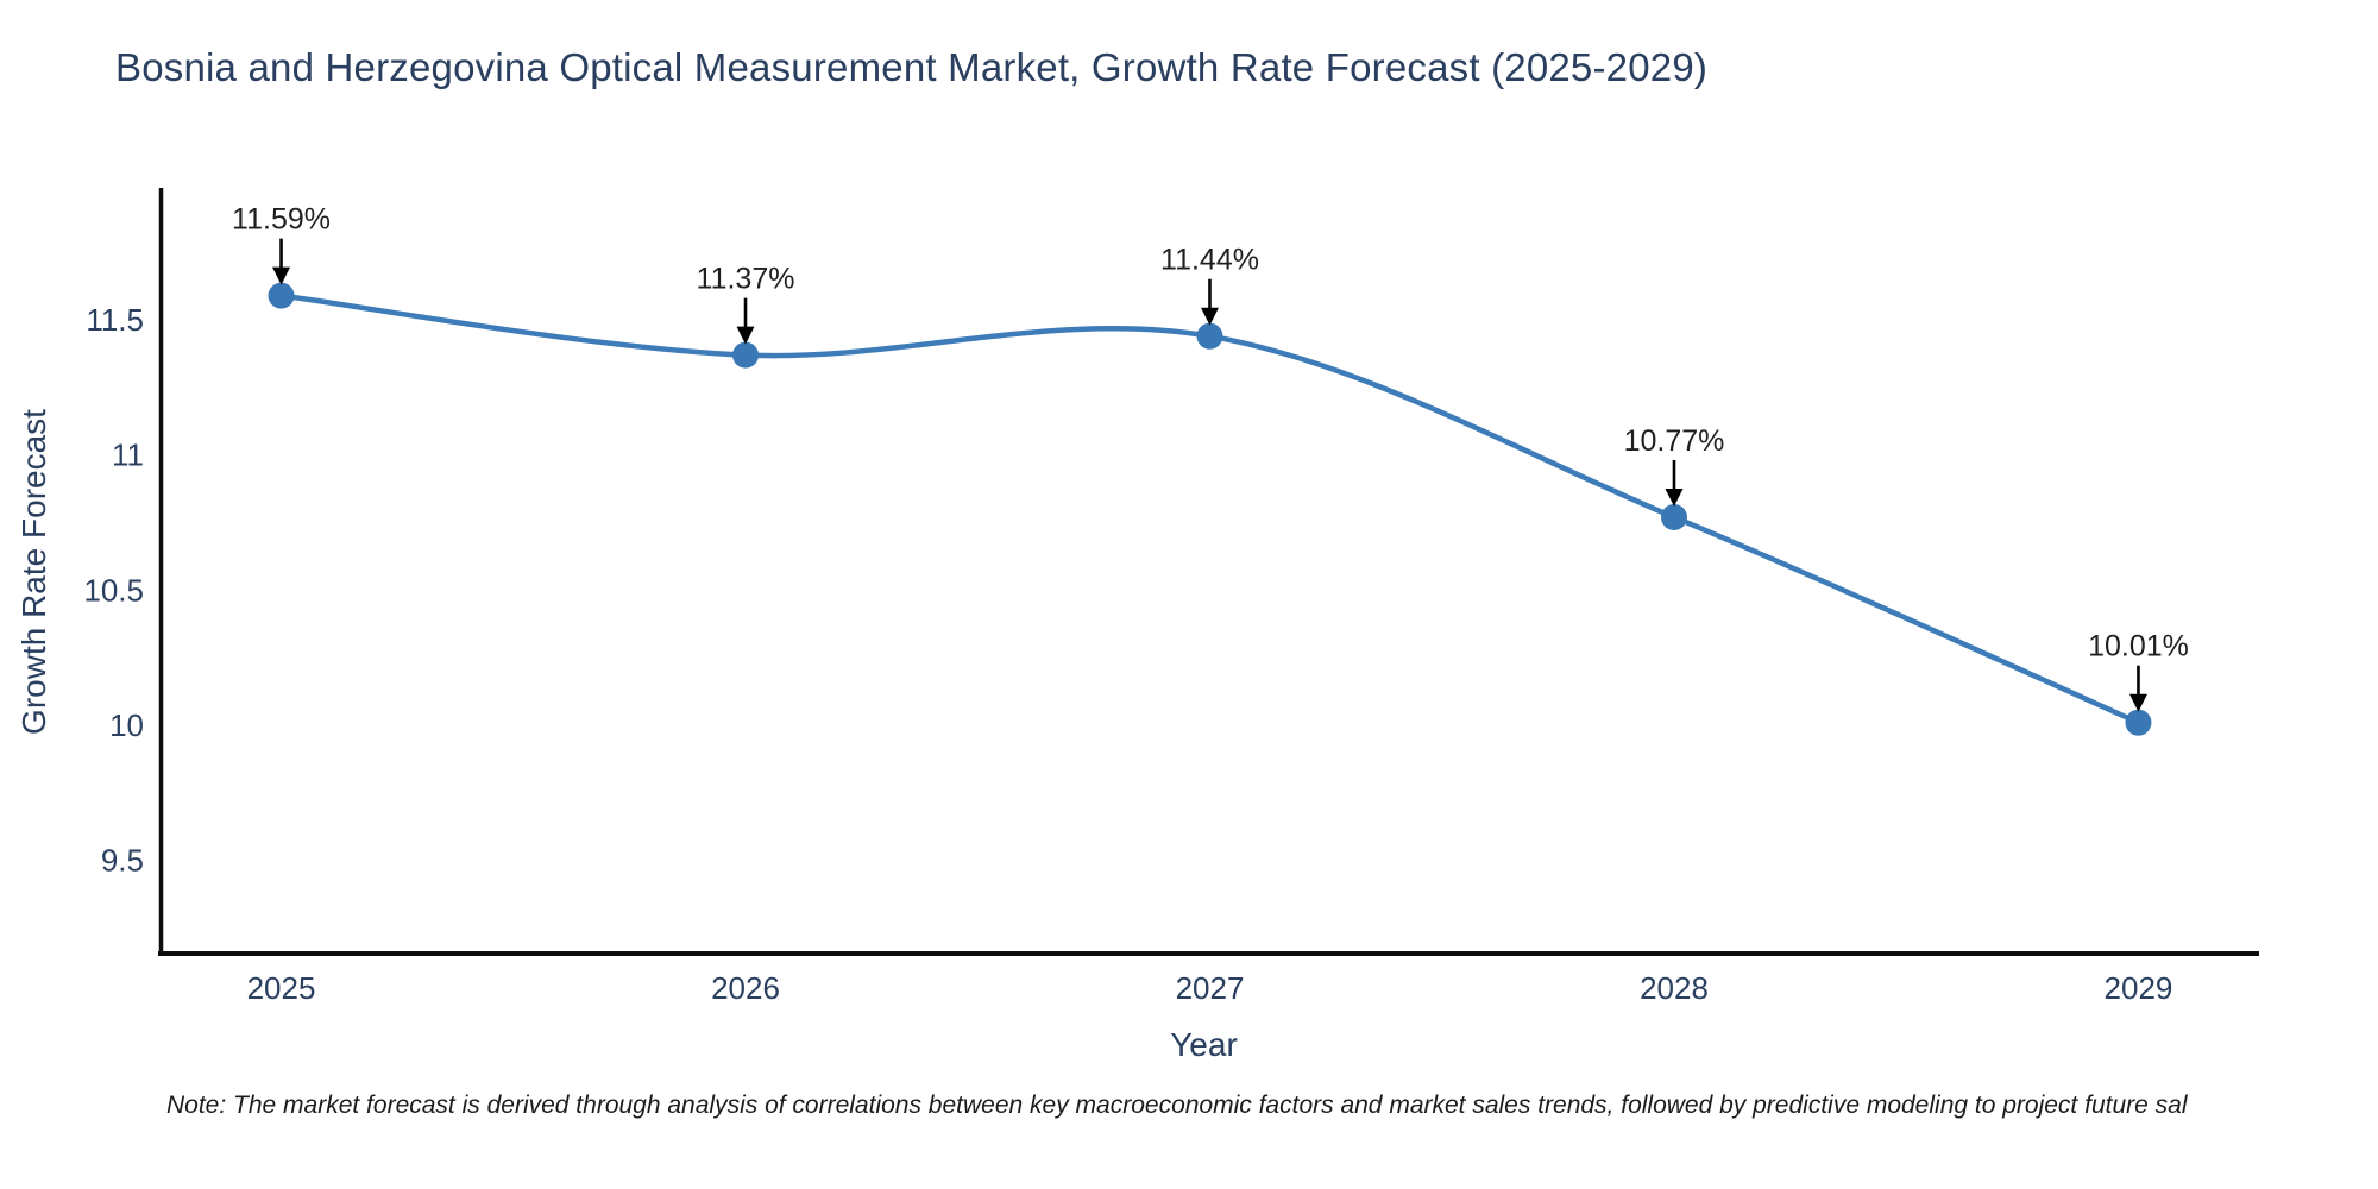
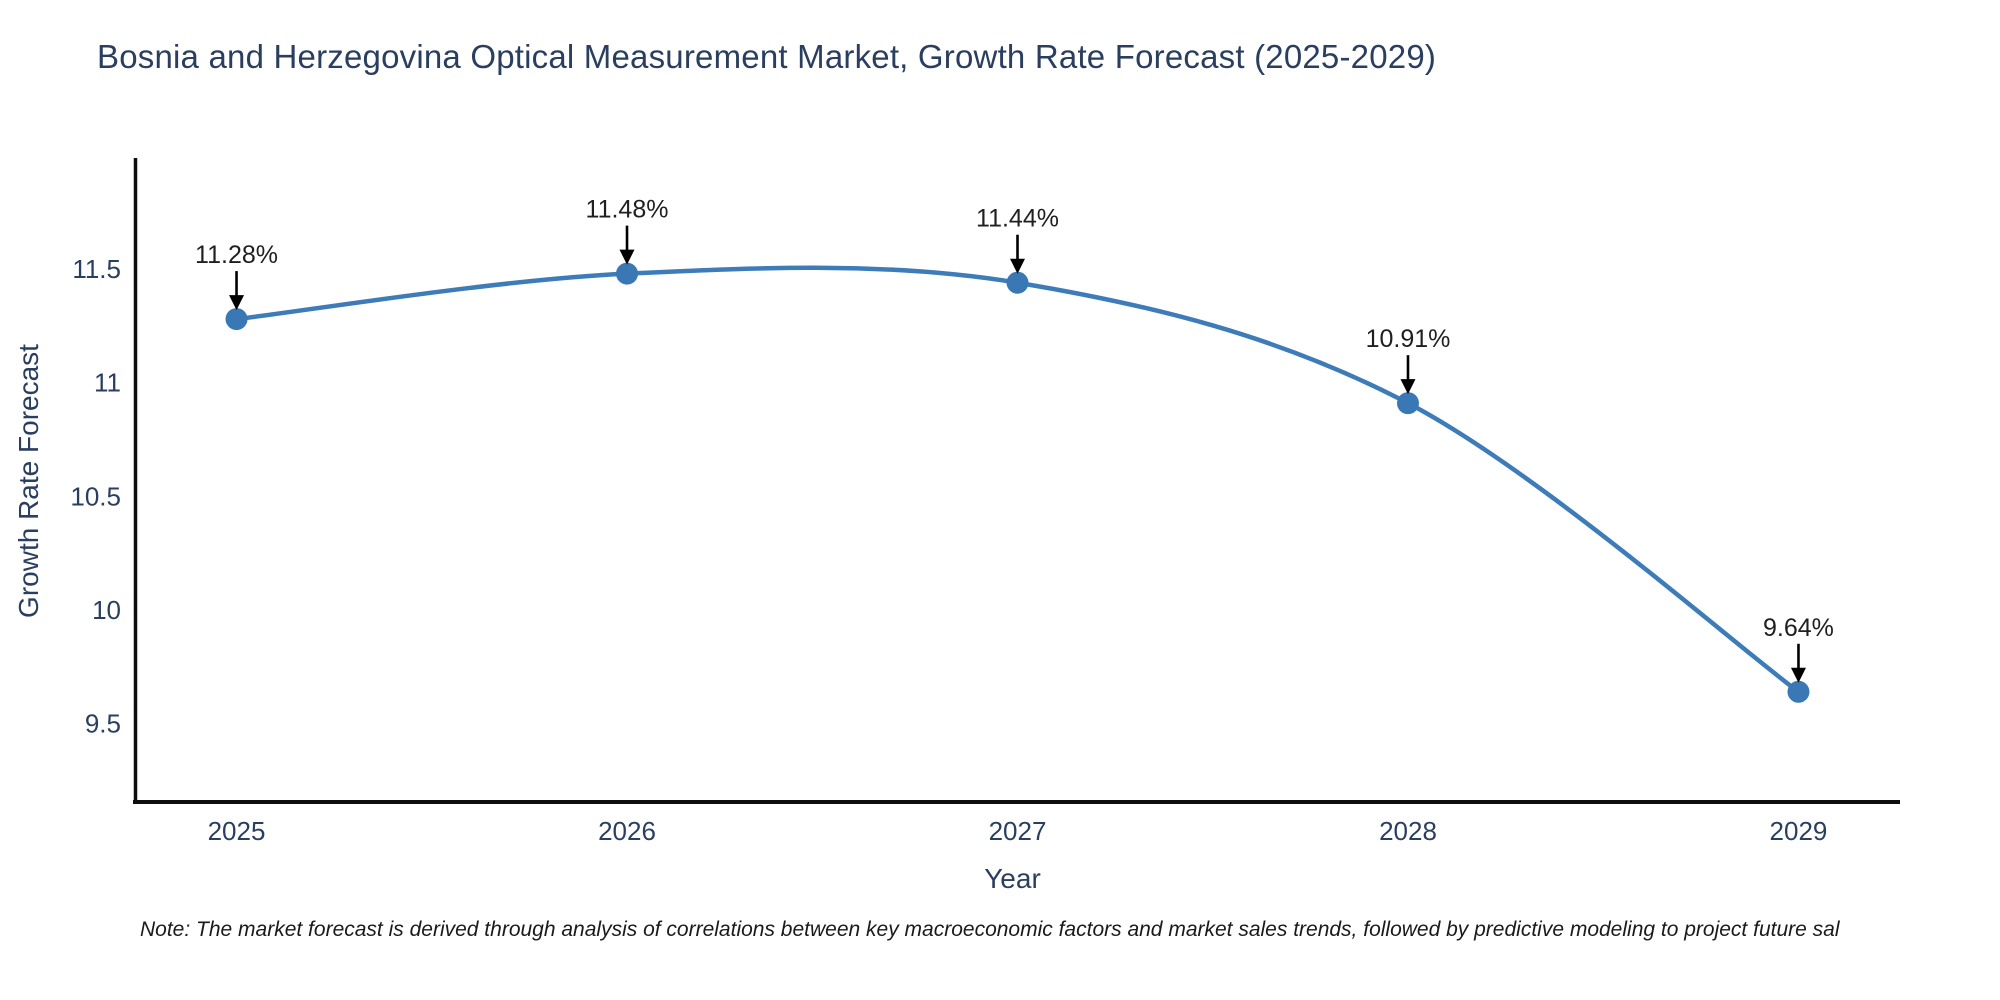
2025: 11.59% -> 11.28%
2026: 11.37% -> 11.48%
2028: 10.77% -> 10.91%
2029: 10.01% -> 9.64%
